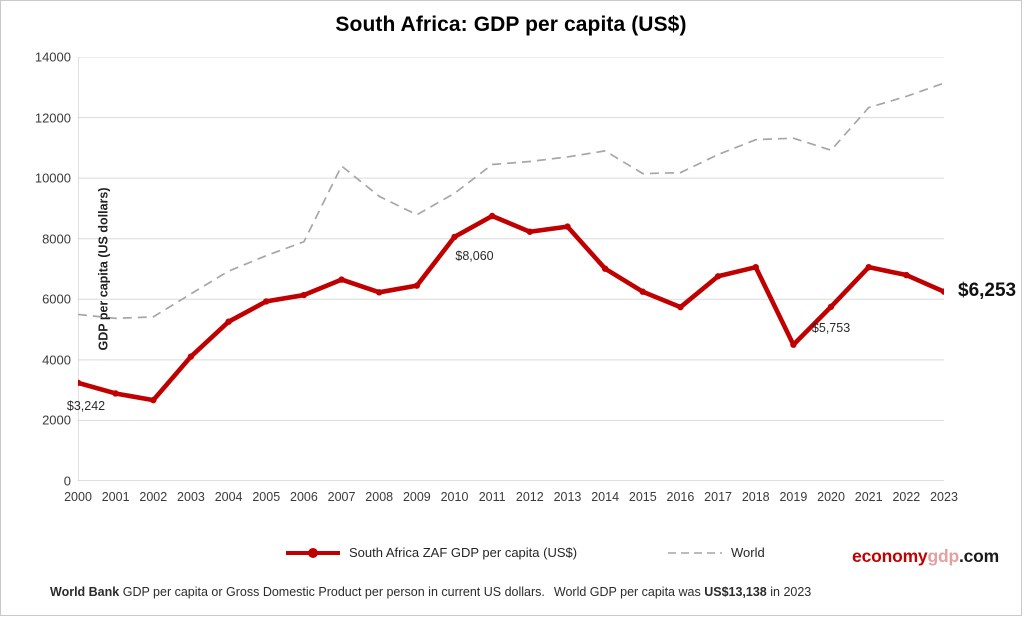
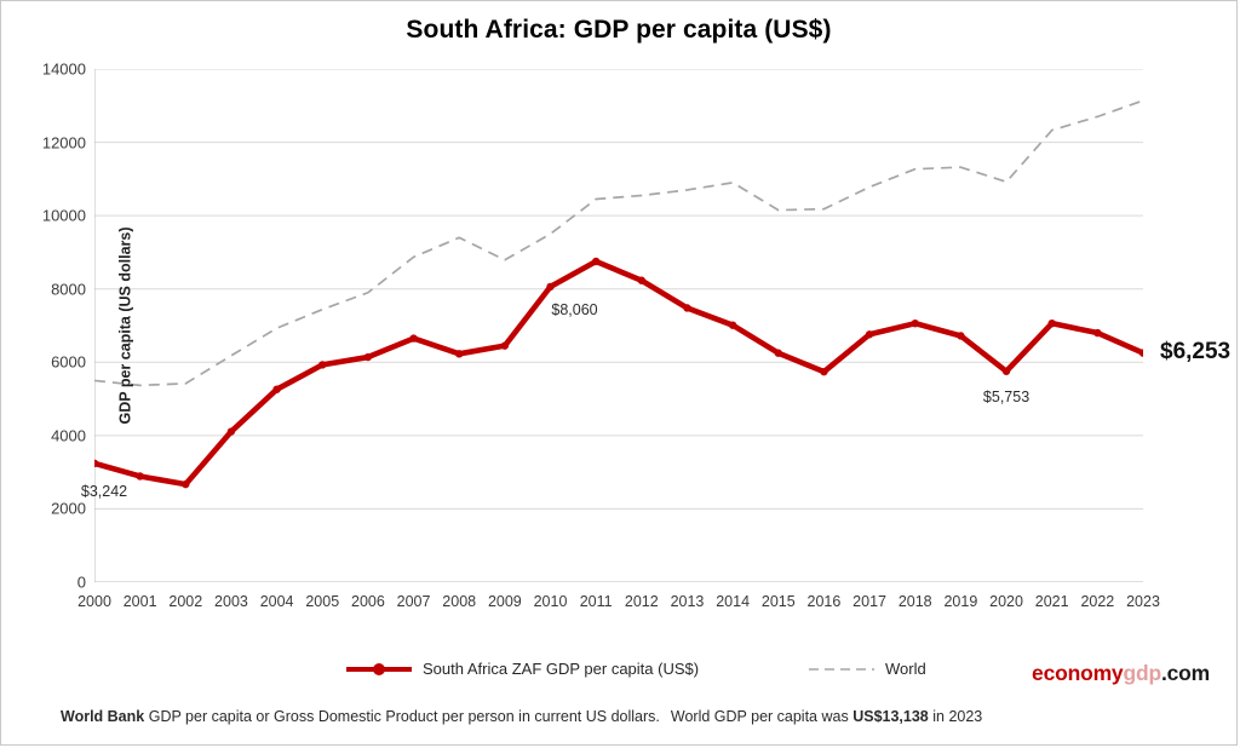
World/2007: 10400 -> 8900
South Africa ZAF GDP per capita (US$)/2013: 8400 -> 7500
South Africa ZAF GDP per capita (US$)/2019: 4500 -> 6700
